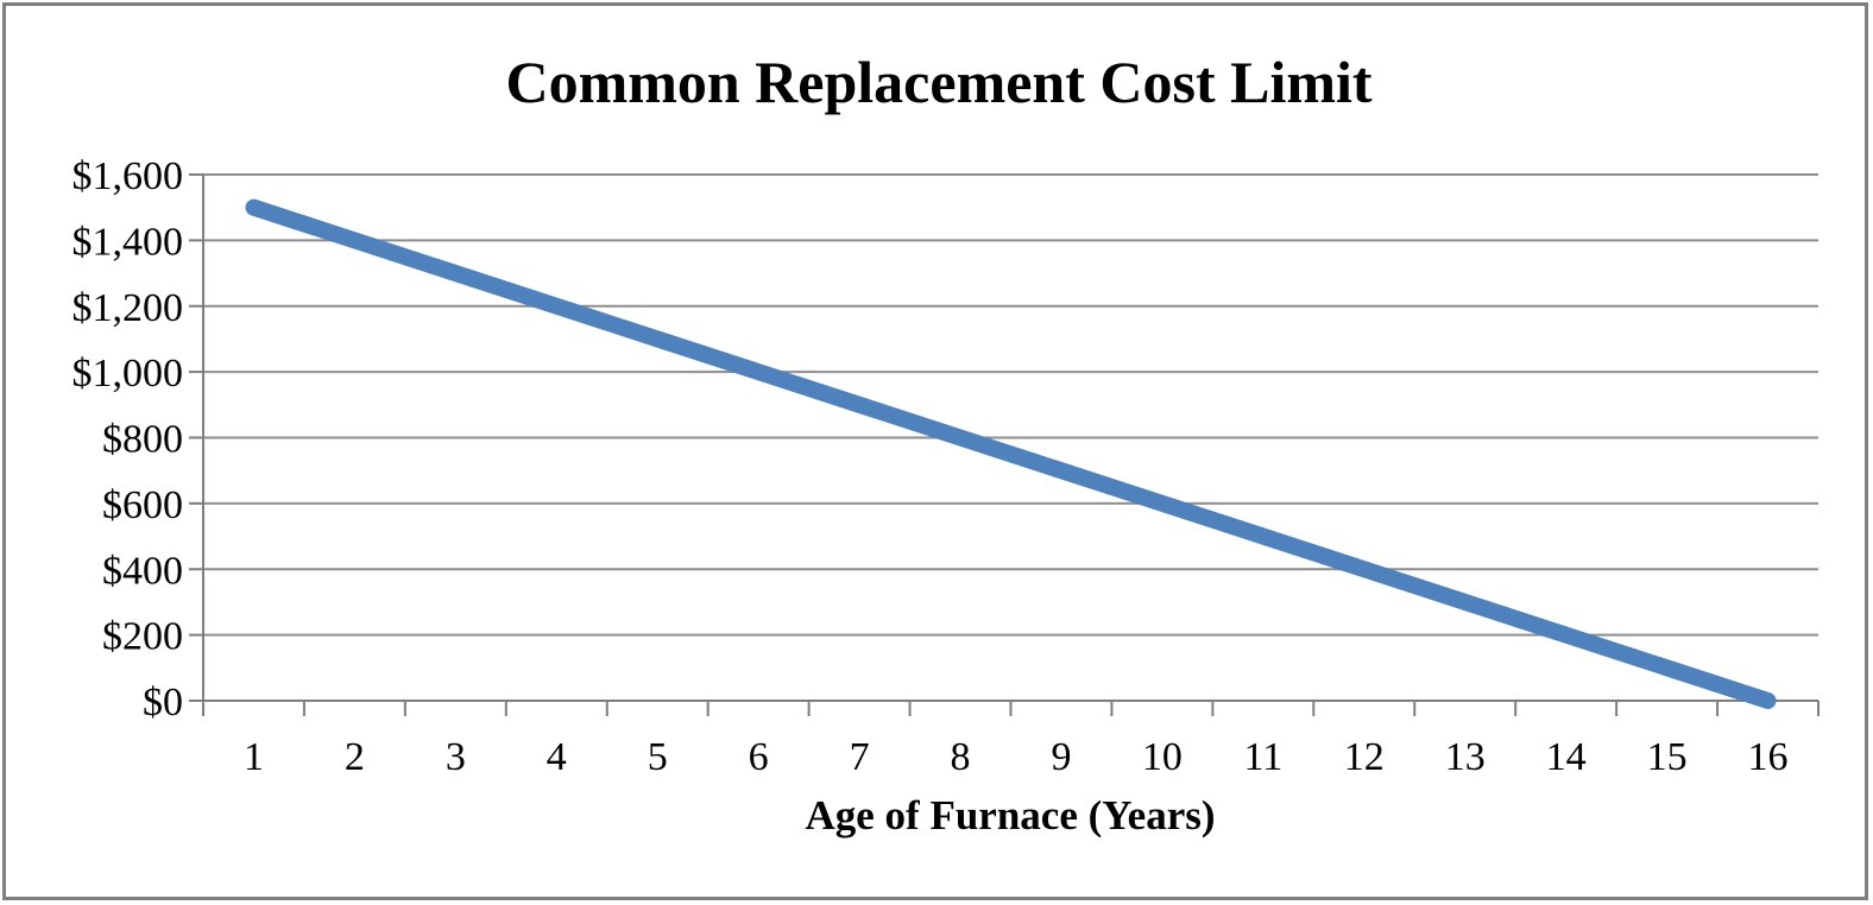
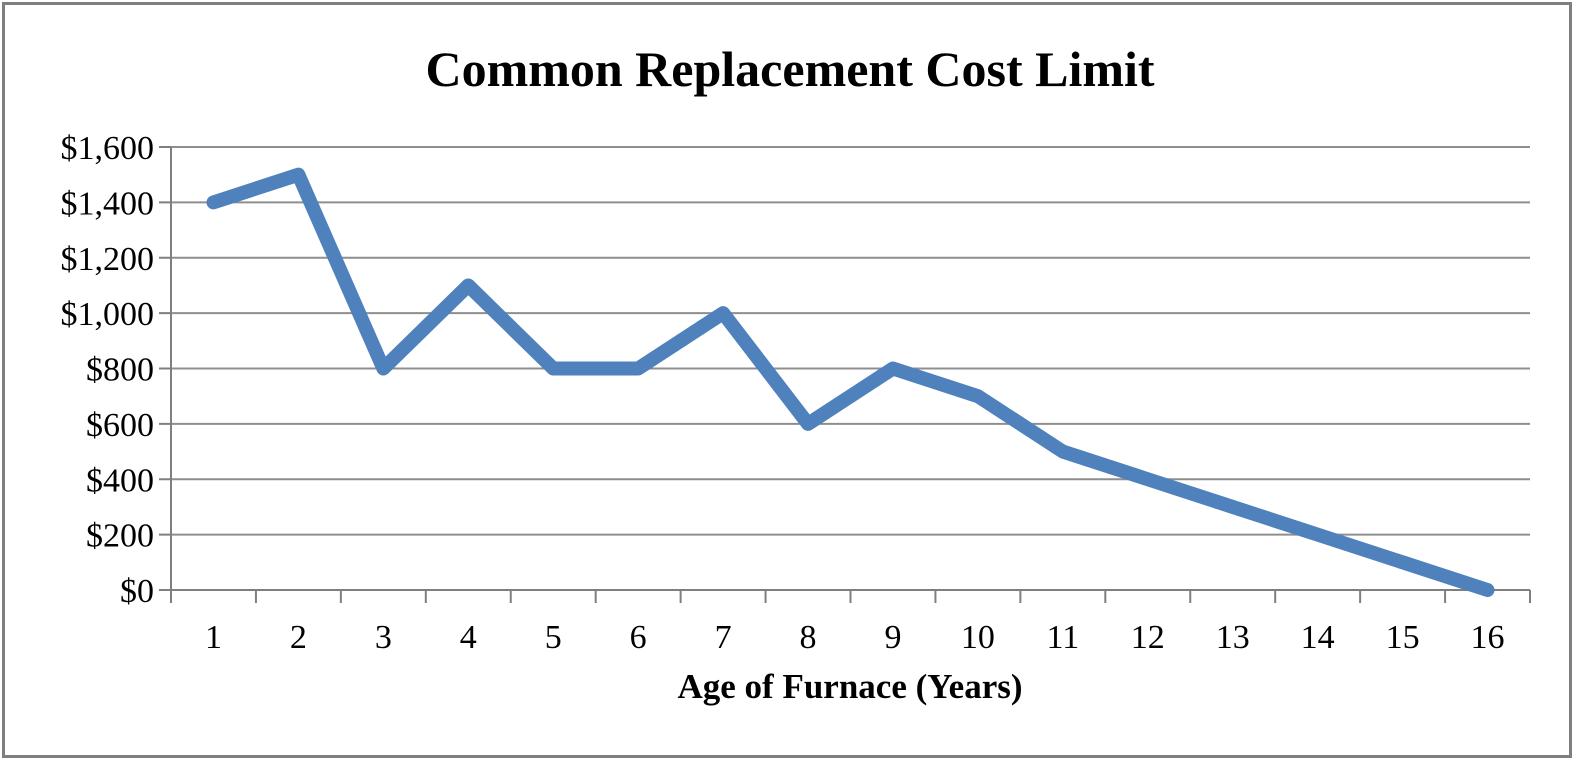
1: $1500 -> $1400
2: $1400 -> $1500
3: $1300 -> $800
4: $1200 -> $1100
5: $1100 -> $800
6: $1000 -> $800
7: $900 -> $1000
8: $800 -> $600
9: $700 -> $800
10: $600 -> $700
